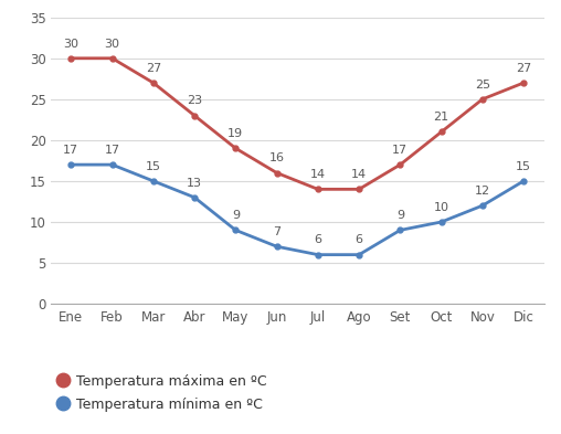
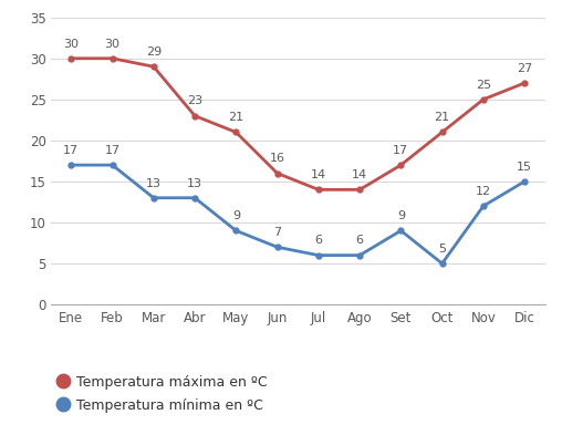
Temperatura máxima en ºC/Mar: 27 -> 29
Temperatura mínima en ºC/Mar: 15 -> 13
Temperatura máxima en ºC/May: 19 -> 21
Temperatura mínima en ºC/Oct: 10 -> 5
